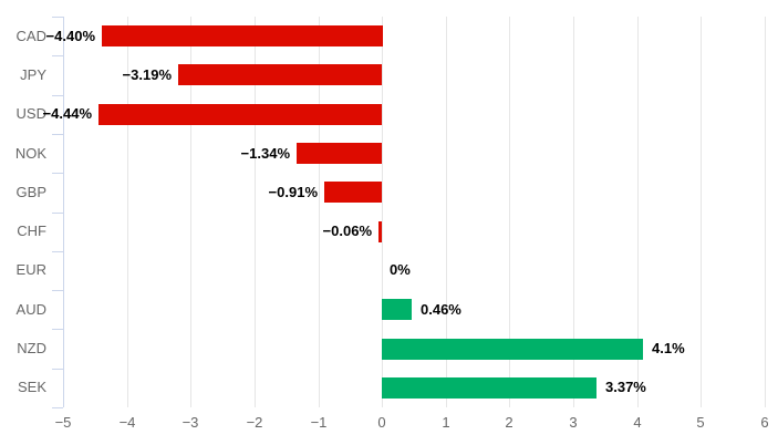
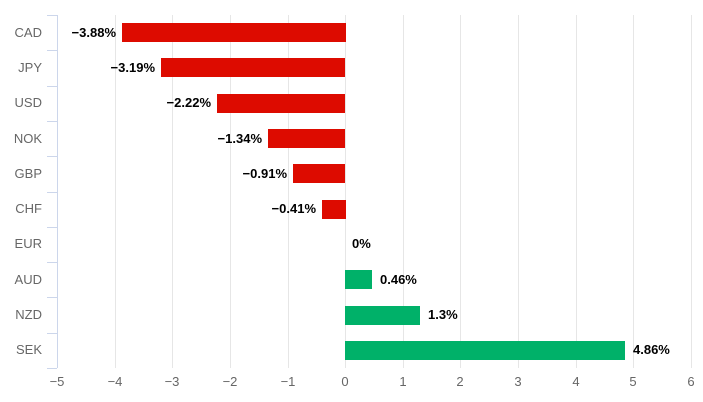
CAD: −4.40% -> −3.88%
USD: −4.44% -> −2.22%
CHF: −0.06% -> −0.41%
NZD: 4.1% -> 1.3%
SEK: 3.37% -> 4.86%
